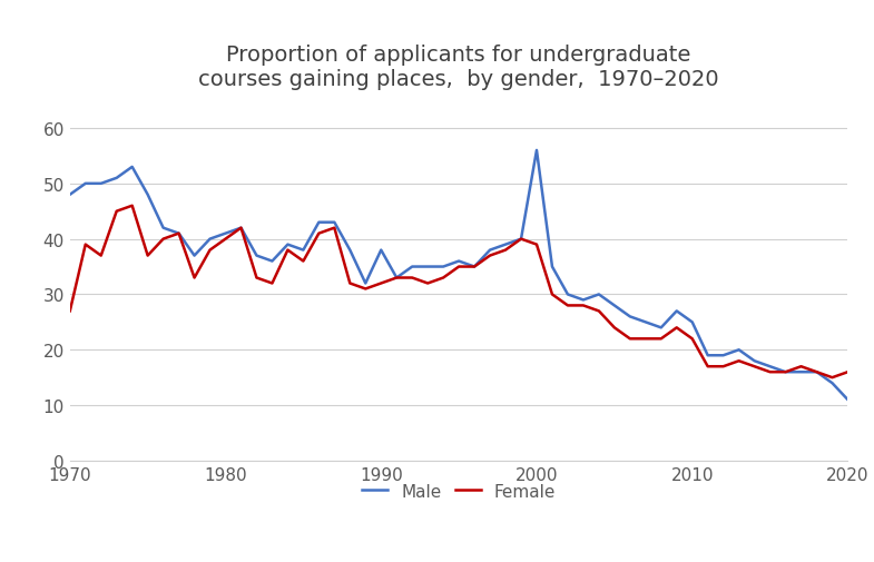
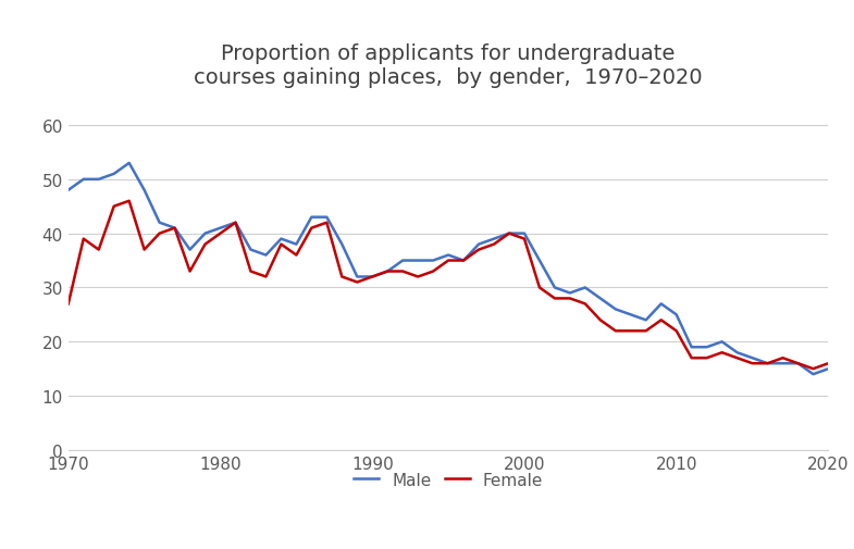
Male/1990: 38 -> 32
Male/2000: 56 -> 40
Male/2020: 11 -> 15
